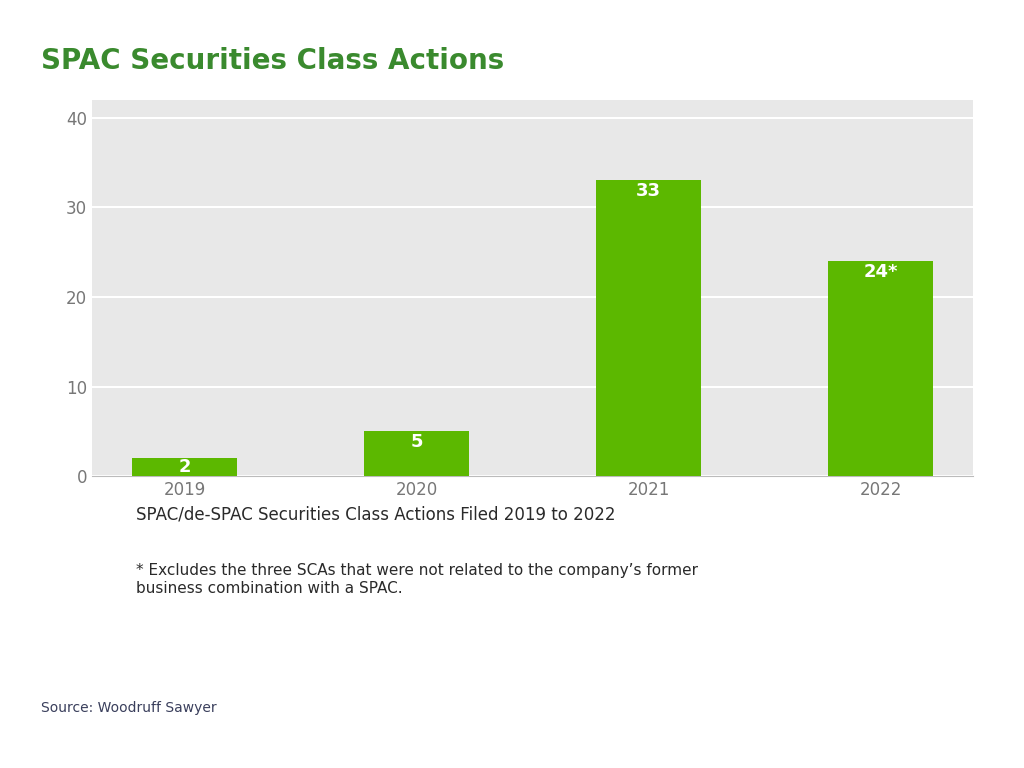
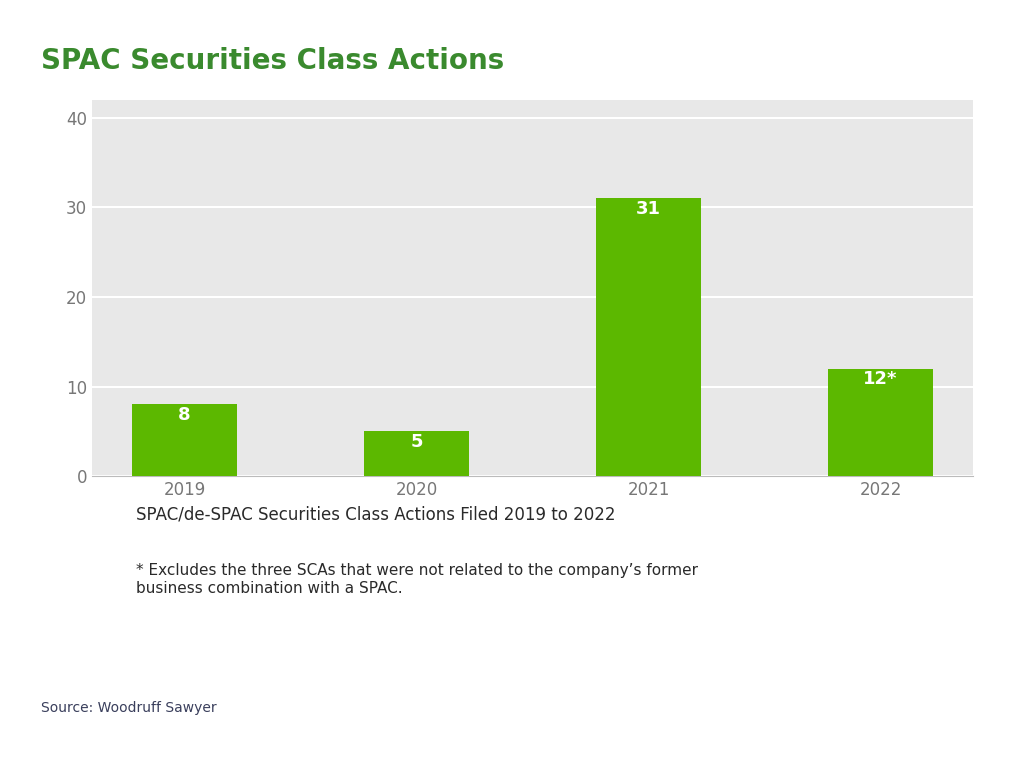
2019: 2 -> 8
2021: 33 -> 31
2022: 24* -> 12*
